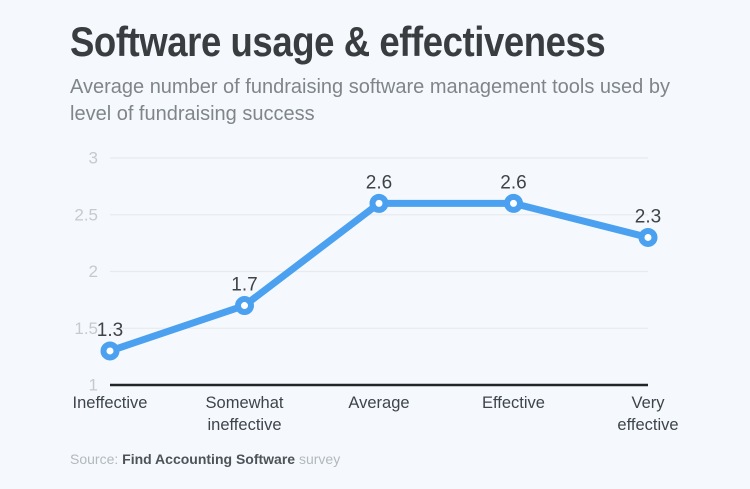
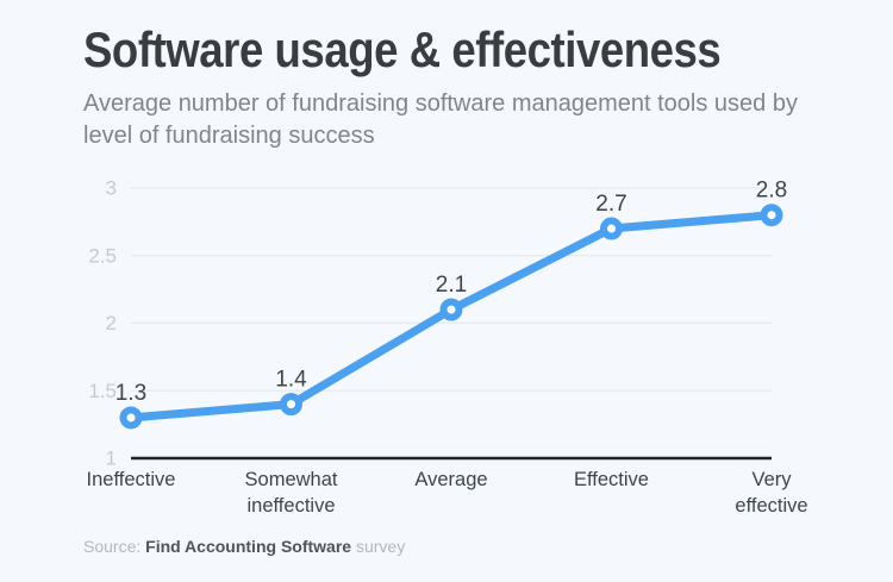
Somewhat ineffective: 1.7 -> 1.4
Average: 2.6 -> 2.1
Effective: 2.6 -> 2.7
Very effective: 2.3 -> 2.8
